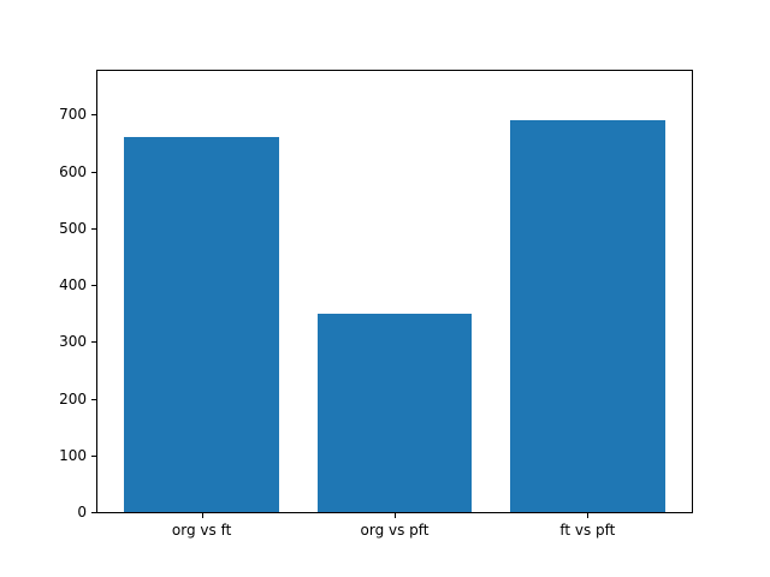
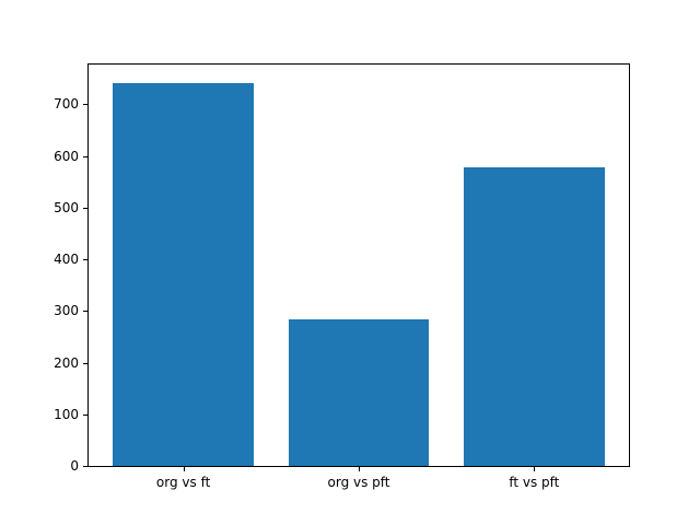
org vs ft: 660 -> 740
org vs pft: 350 -> 280
ft vs pft: 690 -> 580
